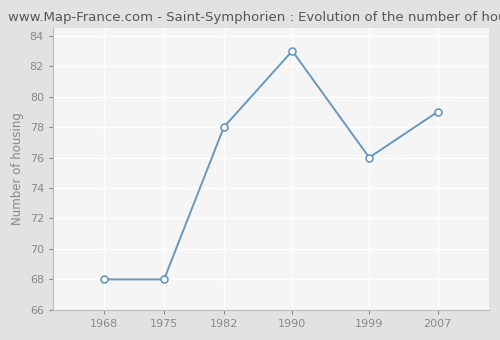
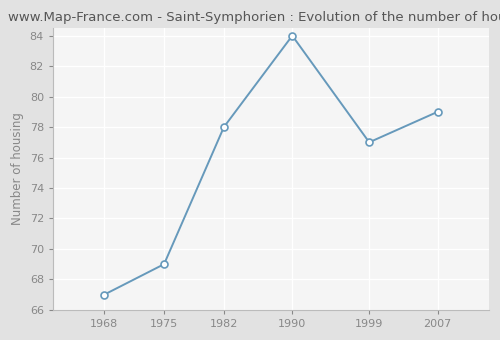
1968: 68 -> 67
1975: 68 -> 69
1990: 83 -> 84
1999: 76 -> 77
